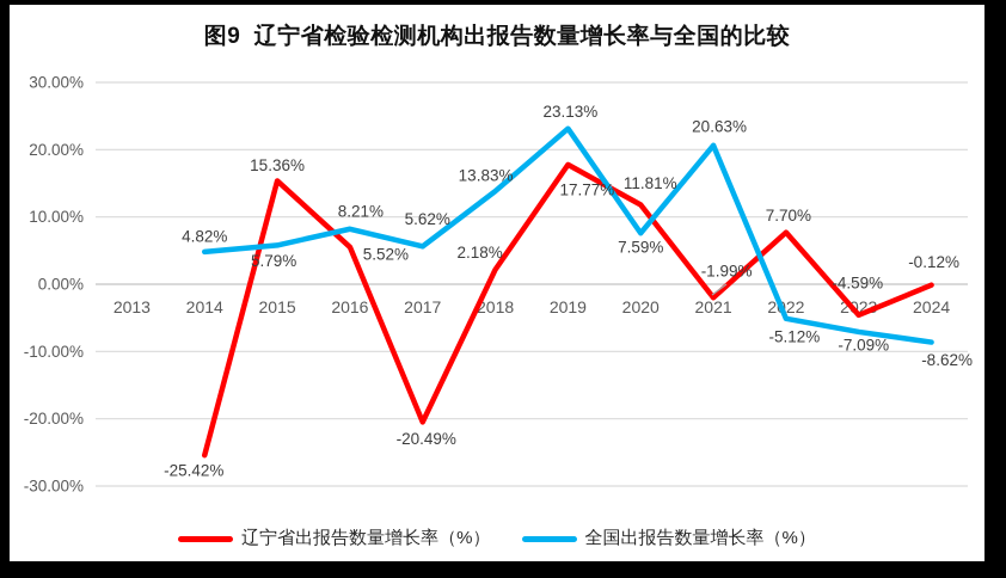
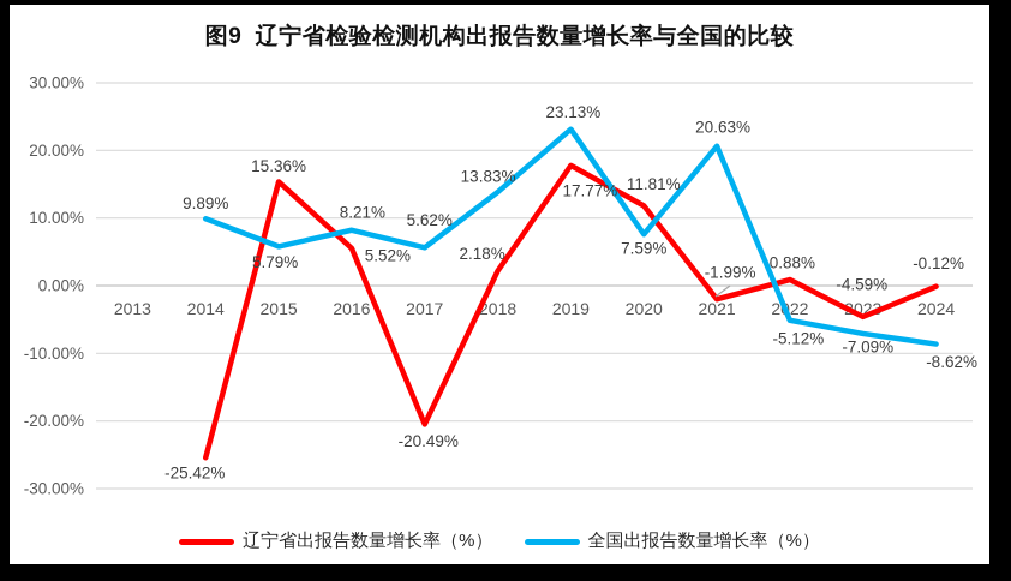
全国出报告数量增长率（%）/2014: 4.82% -> 9.89%
辽宁省出报告数量增长率（%）/2022: 7.70% -> 0.88%
